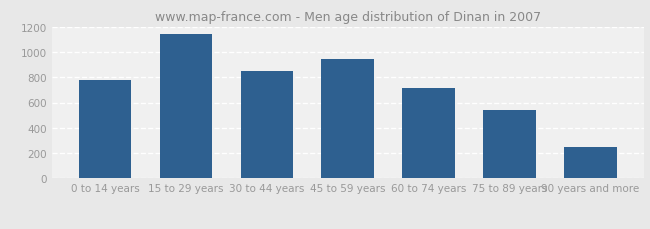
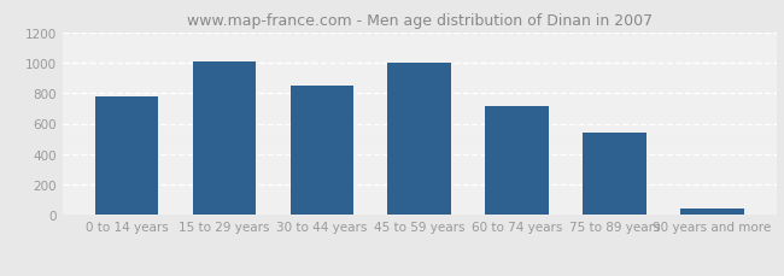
15 to 29 years: 1140 -> 1010
45 to 59 years: 940 -> 1000
90 years and more: 250 -> 40
